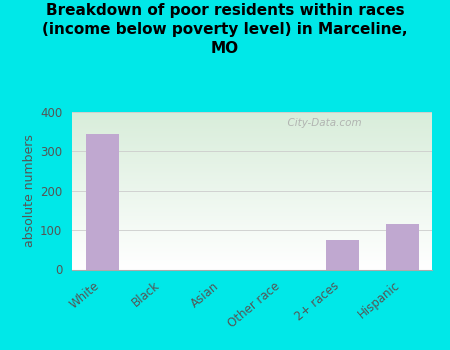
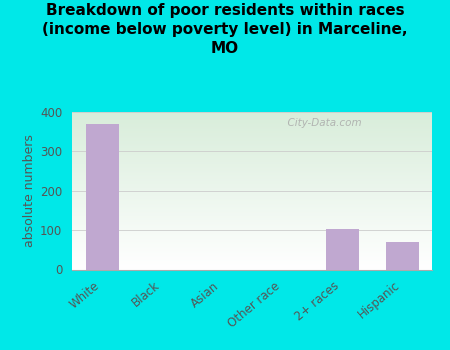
White: 345 -> 370
2+ races: 75 -> 102
Hispanic: 115 -> 70
